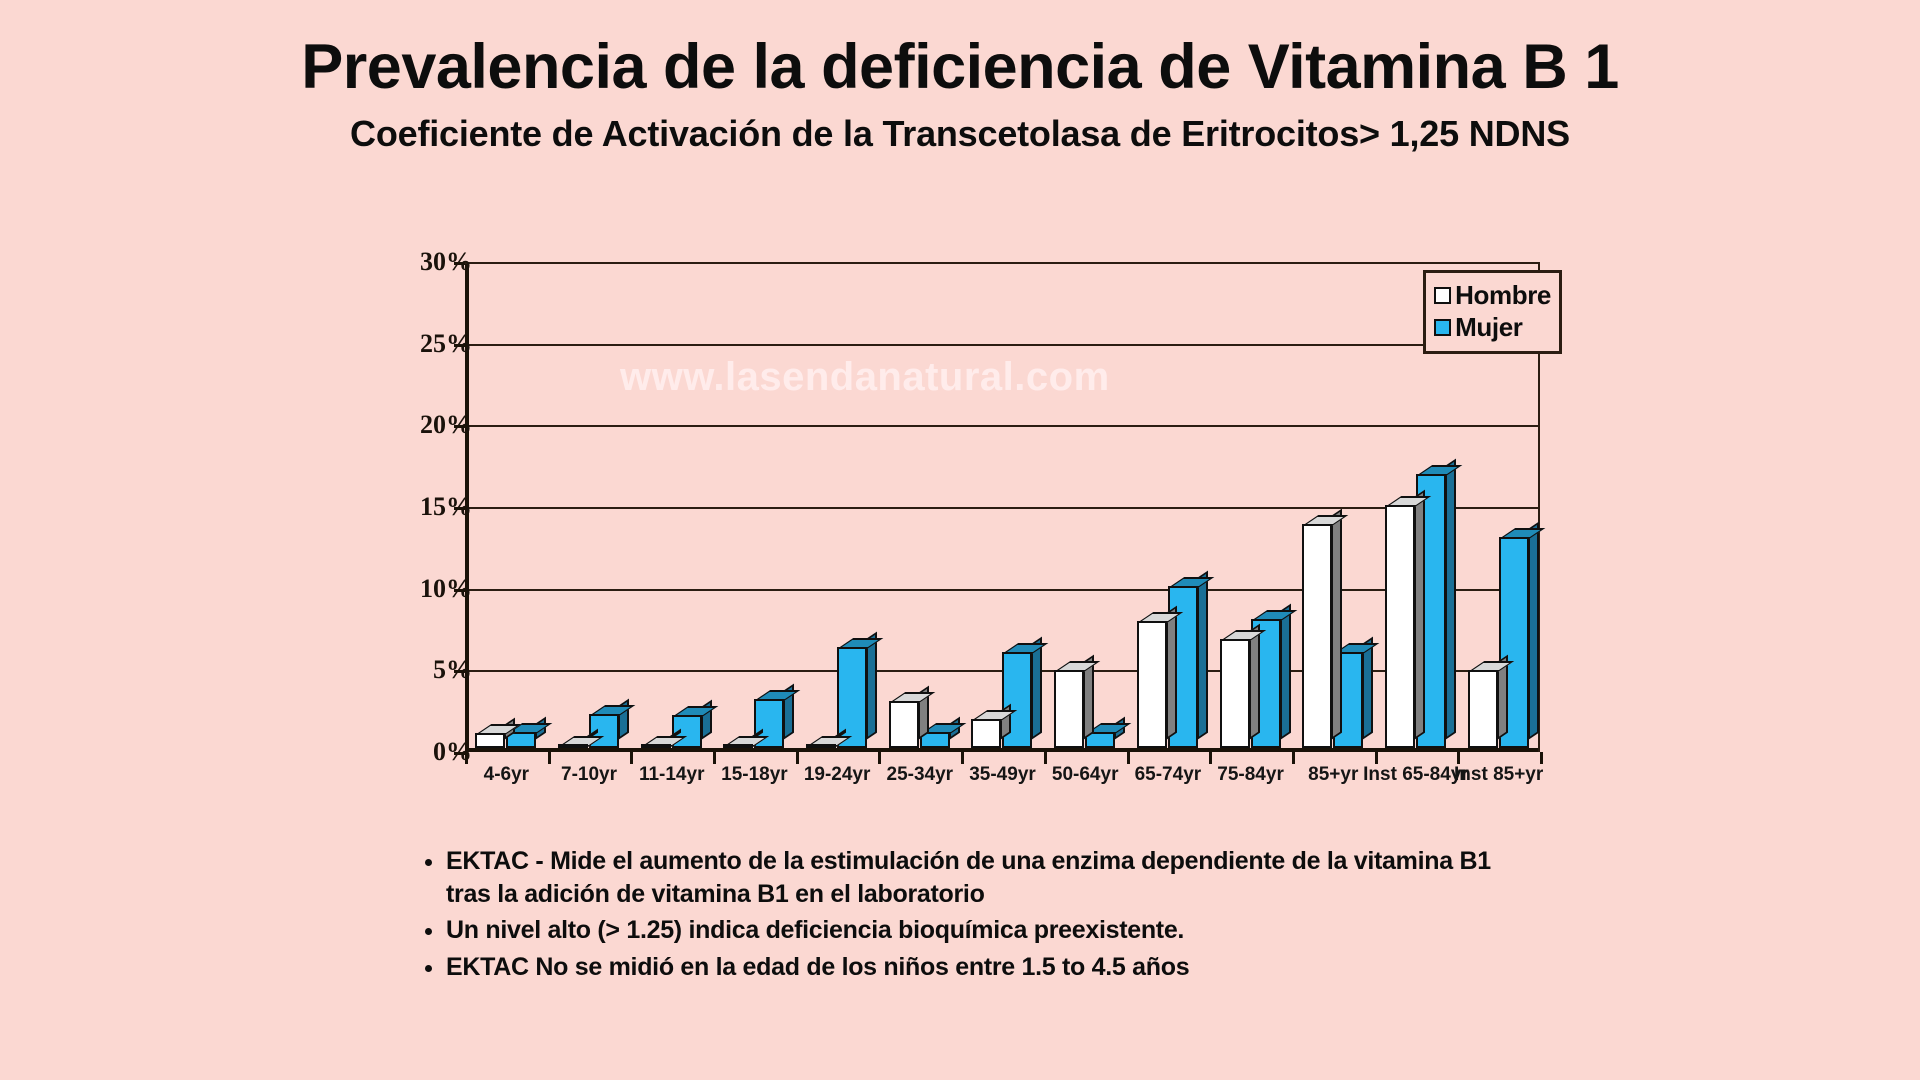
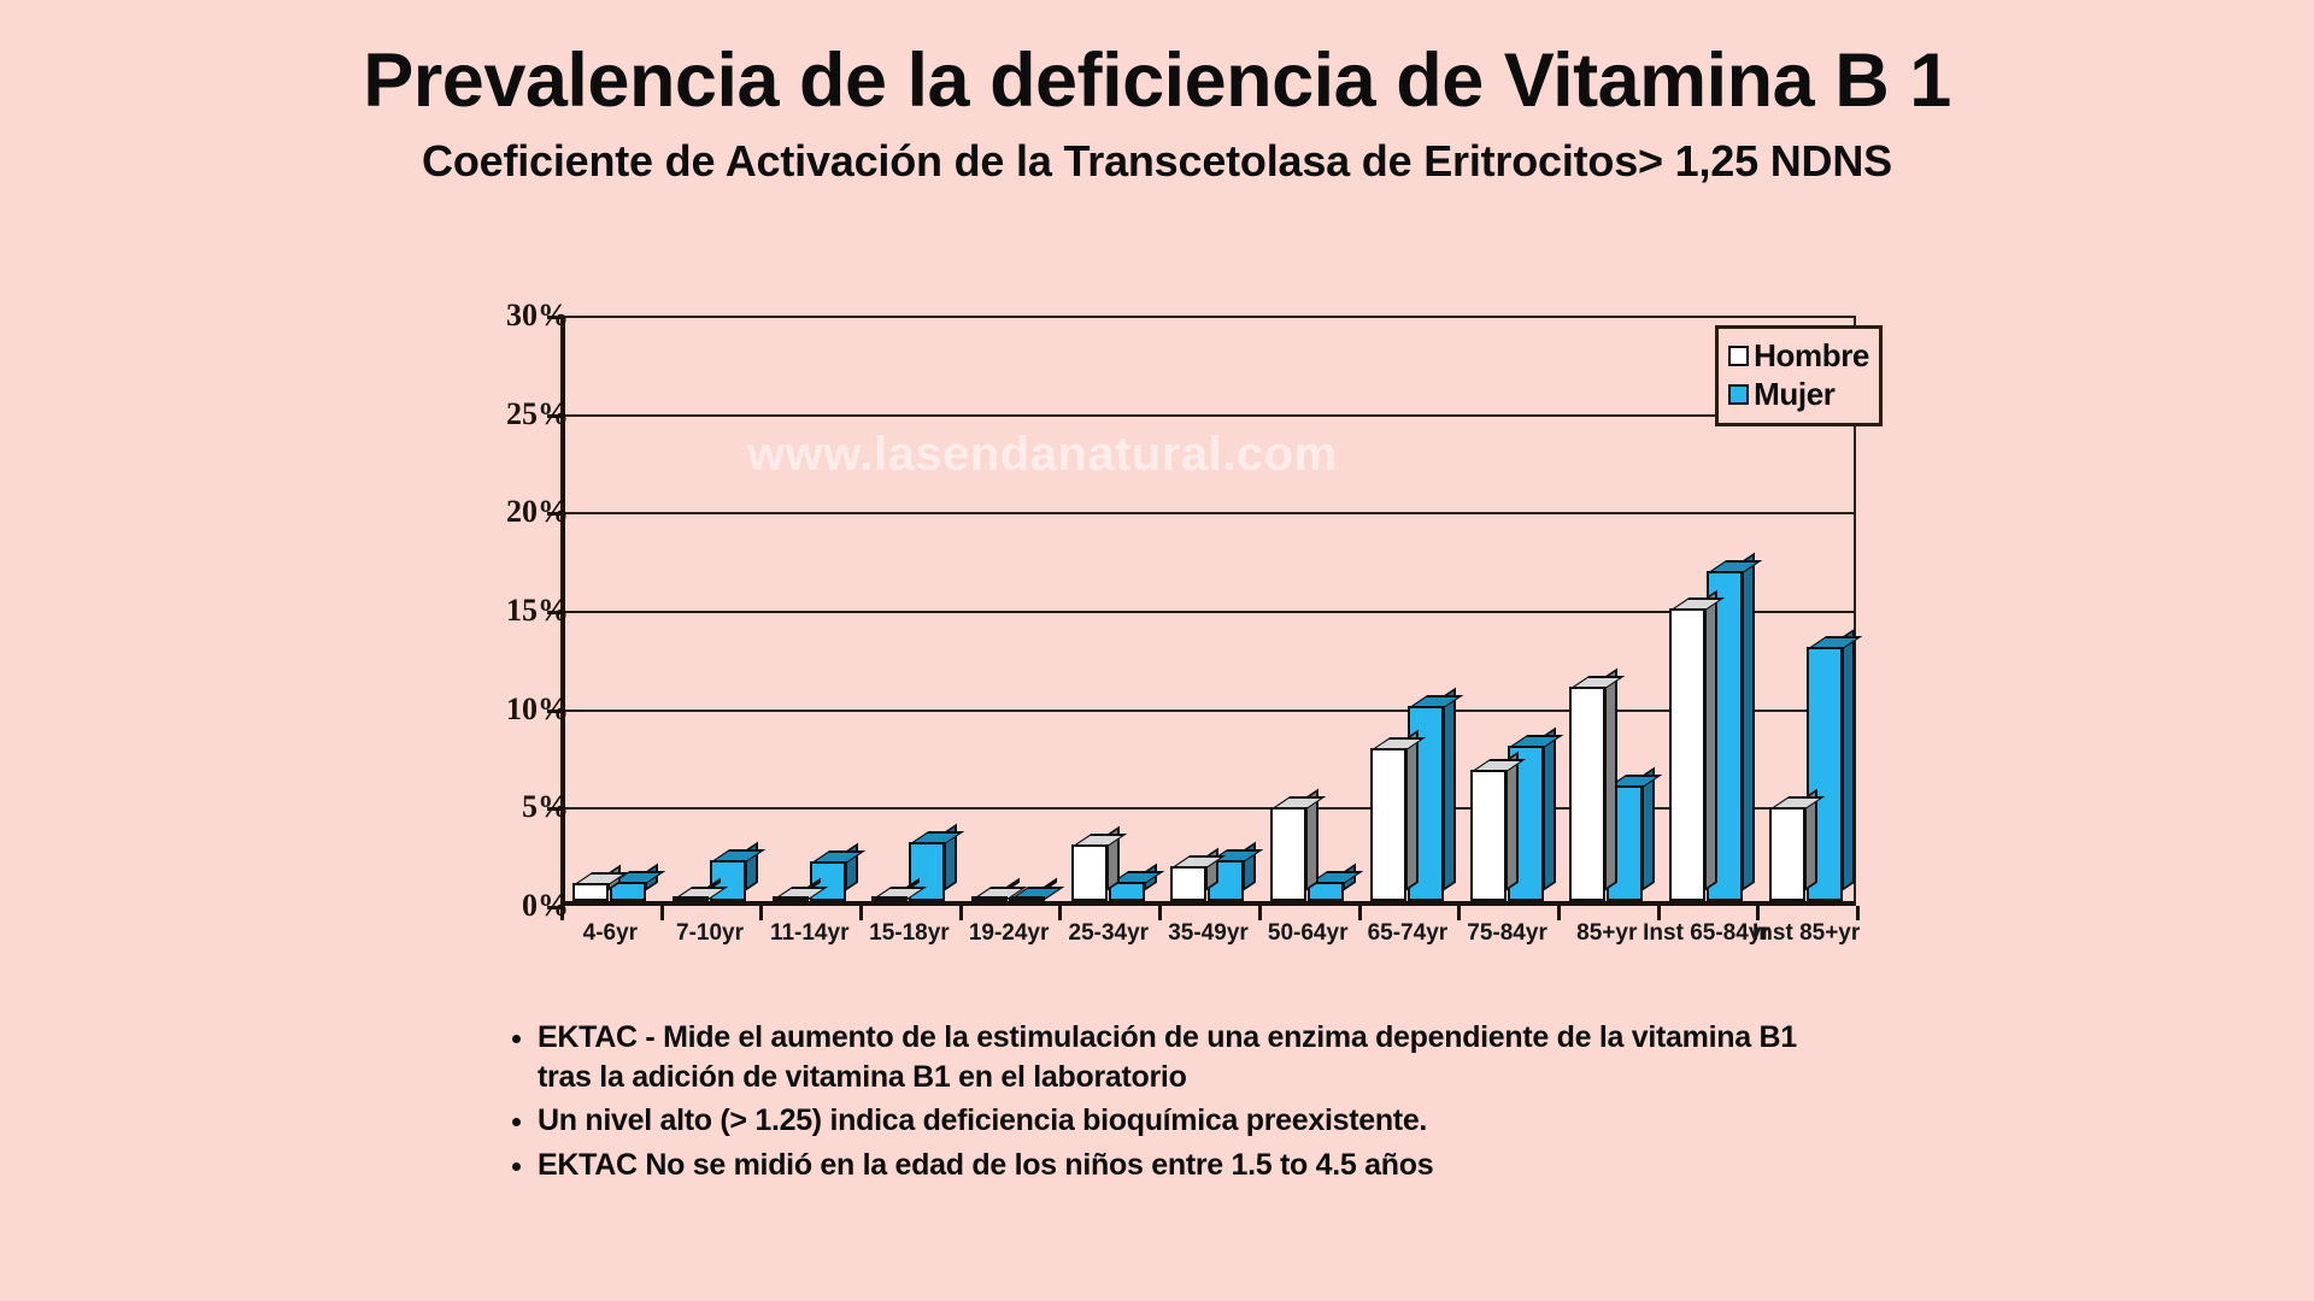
Mujer/19-24yr: 6.2% -> 0.2%
Mujer/35-49yr: 5.9% -> 2.1%
Hombre/85+yr: 13.7% -> 10.9%
